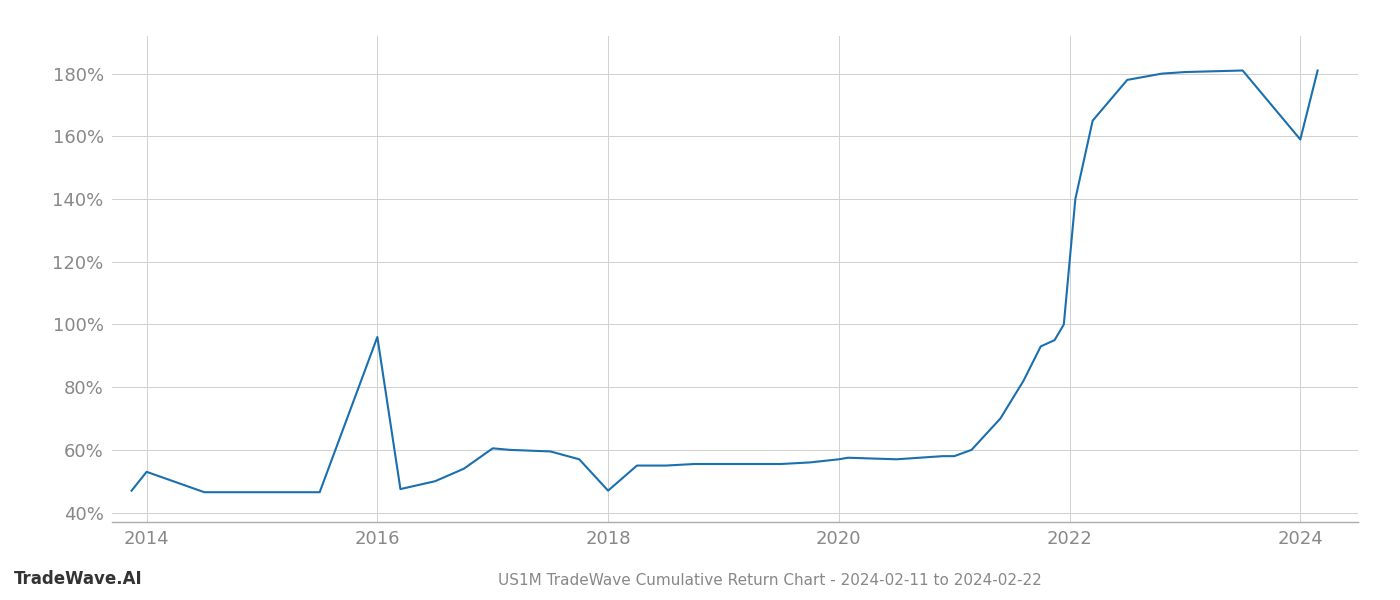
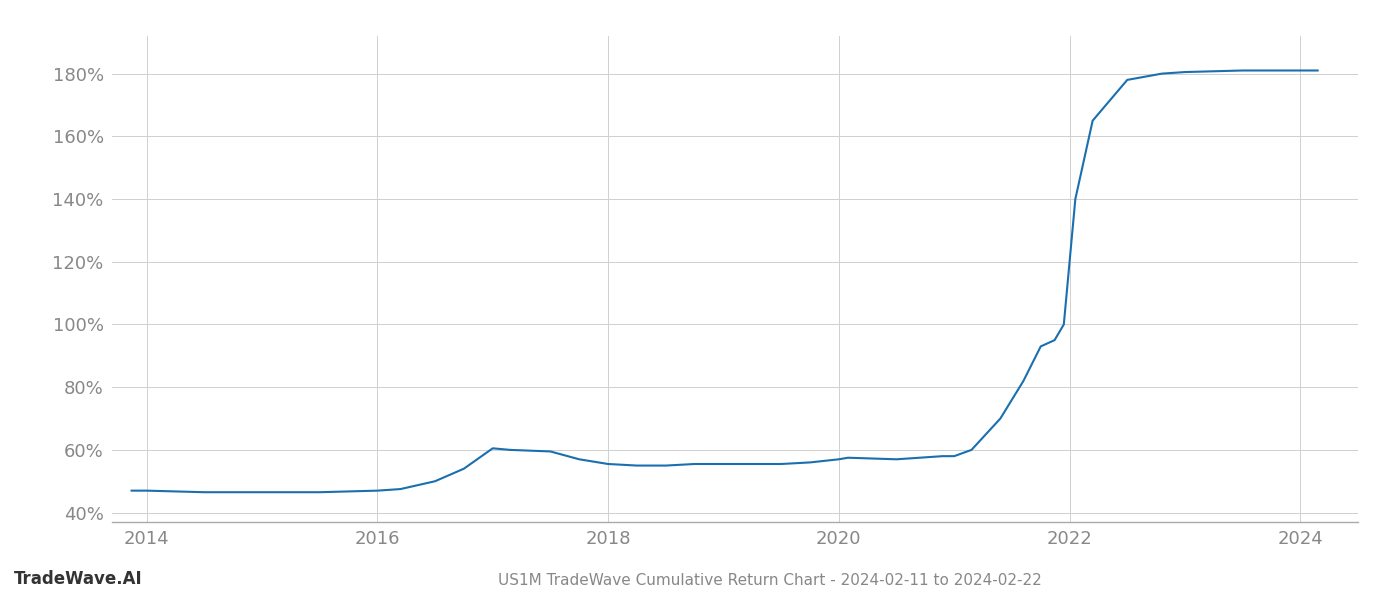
2014: 53.0% -> 47.0%
2016: 96.0% -> 47.0%
2018: 47.0% -> 55.5%
2024: 159.0% -> 181.0%
